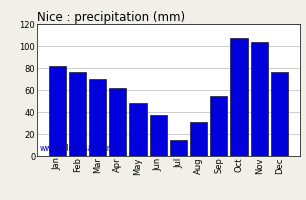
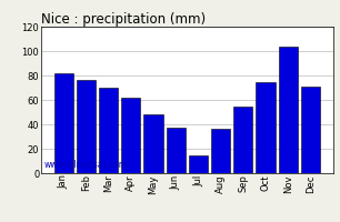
Aug: 31 -> 36
Oct: 107 -> 75
Dec: 76 -> 71
